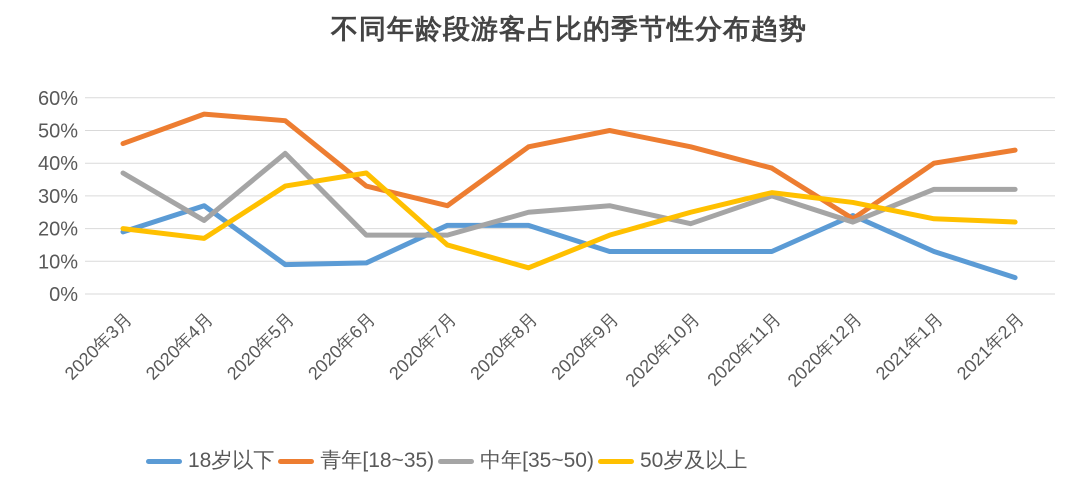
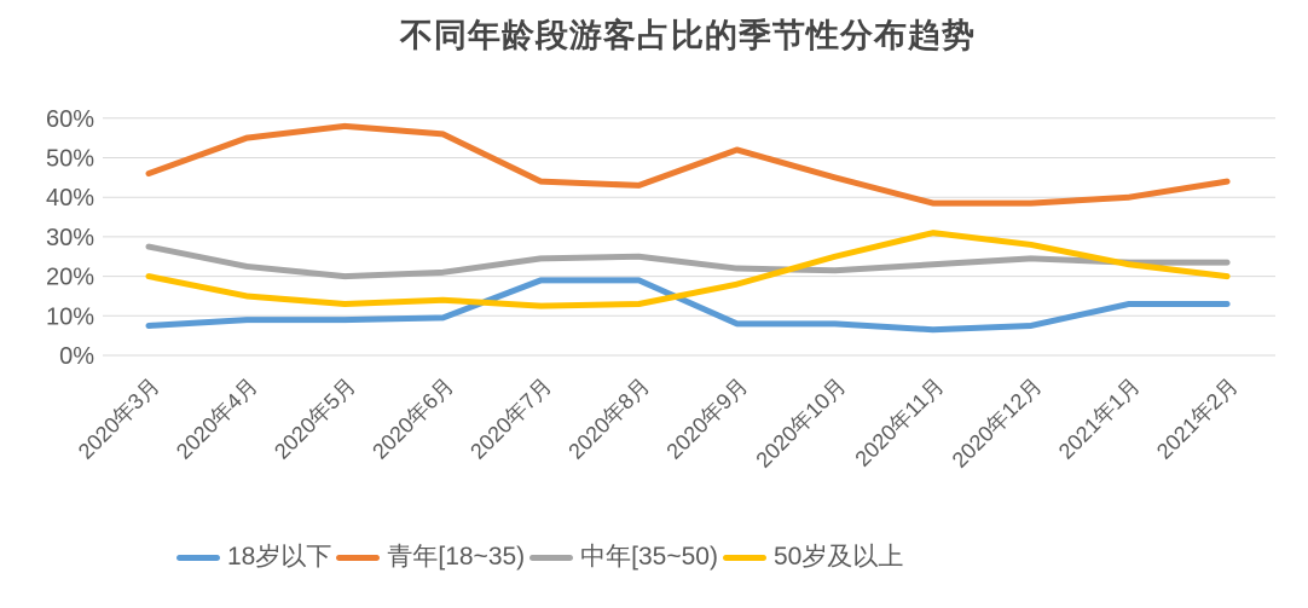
18岁以下/2020年3月: 19% -> 8%
中年[35~50)/2020年3月: 37% -> 28%
18岁以下/2020年4月: 27% -> 9%
50岁及以上/2020年4月: 17% -> 15%
青年[18~35)/2020年5月: 53% -> 58%
中年[35~50)/2020年5月: 43% -> 20%
50岁及以上/2020年5月: 33% -> 13%
青年[18~35)/2020年6月: 33% -> 56%
中年[35~50)/2020年6月: 18% -> 21%
50岁及以上/2020年6月: 37% -> 14%
18岁以下/2020年7月: 21% -> 19%
青年[18~35)/2020年7月: 27% -> 44%
中年[35~50)/2020年7月: 18% -> 24%
50岁及以上/2020年7月: 15% -> 12%
18岁以下/2020年8月: 21% -> 19%
青年[18~35)/2020年8月: 45% -> 43%
50岁及以上/2020年8月: 8% -> 13%
18岁以下/2020年9月: 13% -> 8%
青年[18~35)/2020年9月: 50% -> 52%
中年[35~50)/2020年9月: 27% -> 22%
18岁以下/2020年10月: 13% -> 8%
18岁以下/2020年11月: 13% -> 6%
中年[35~50)/2020年11月: 30% -> 23%
18岁以下/2020年12月: 24% -> 8%
青年[18~35)/2020年12月: 23% -> 38%
中年[35~50)/2020年12月: 22% -> 24%
中年[35~50)/2021年1月: 32% -> 24%
18岁以下/2021年2月: 5% -> 13%
中年[35~50)/2021年2月: 32% -> 24%
50岁及以上/2021年2月: 22% -> 20%
